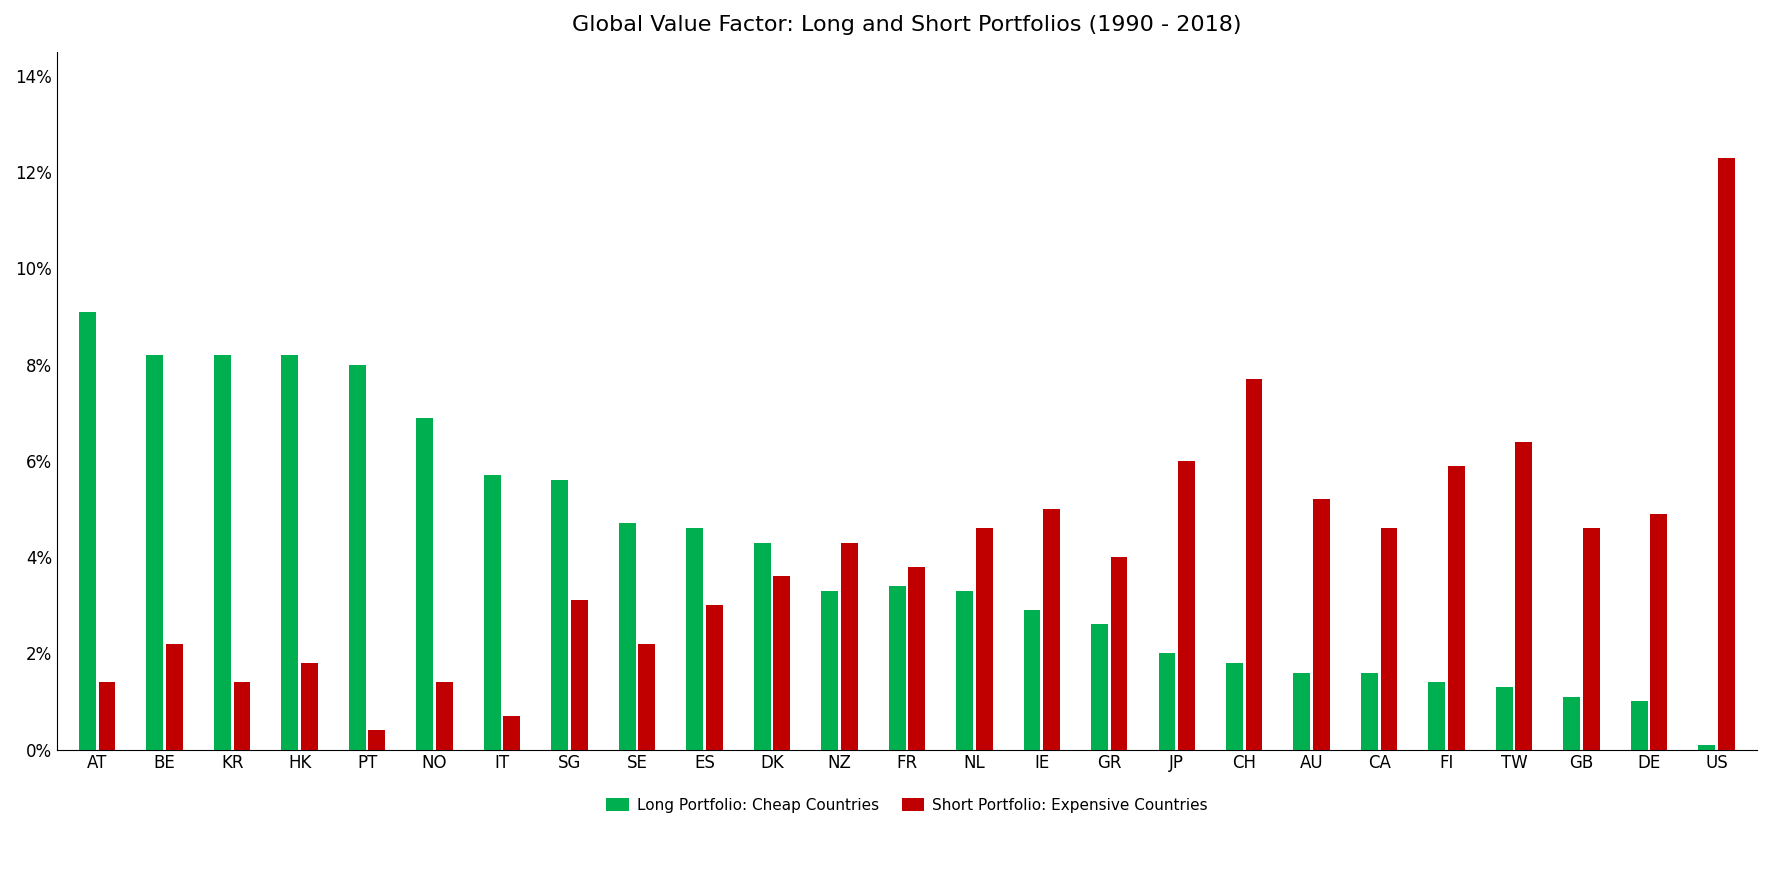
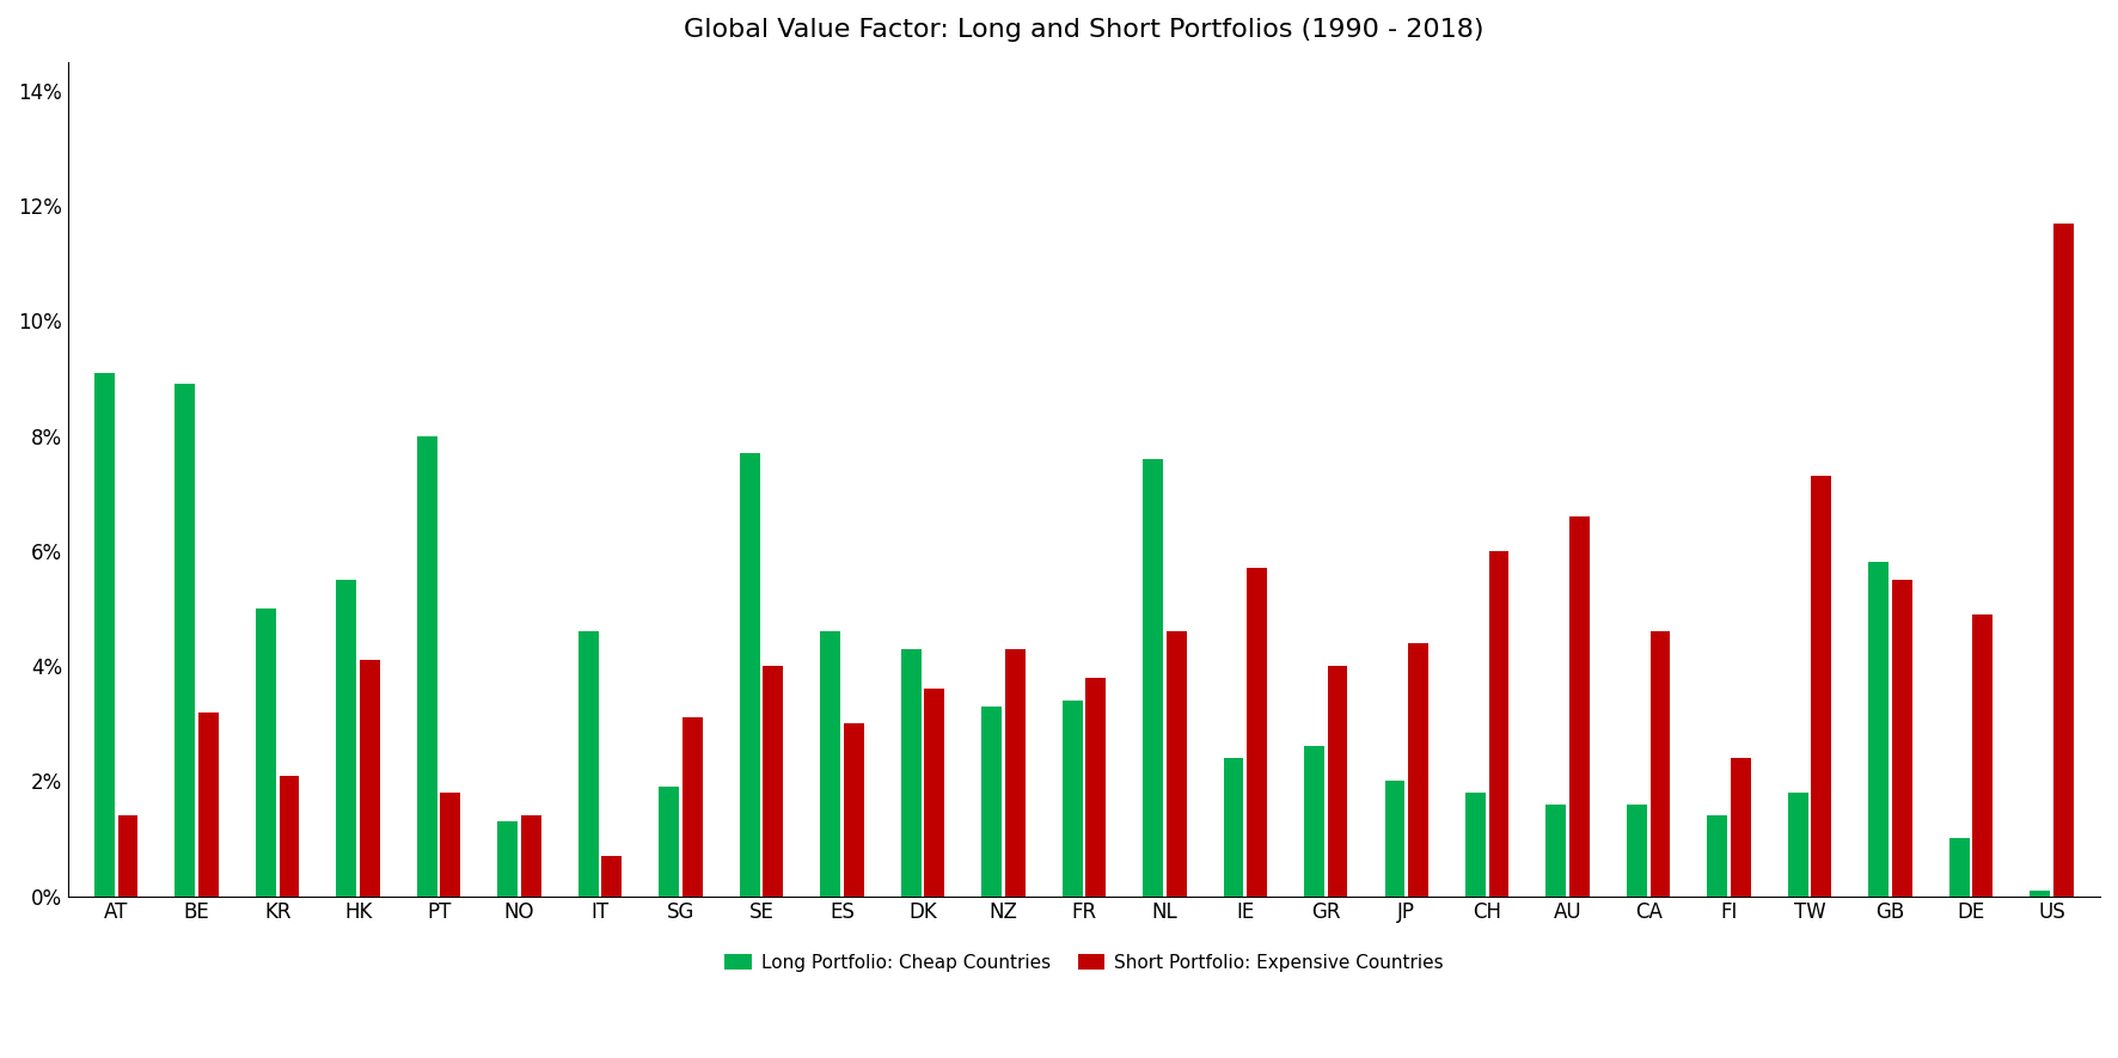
Long Portfolio: Cheap Countries/BE: 8.2% -> 8.9%
Short Portfolio: Expensive Countries/BE: 2.2% -> 3.2%
Long Portfolio: Cheap Countries/KR: 8.2% -> 5.0%
Short Portfolio: Expensive Countries/KR: 1.4% -> 2.1%
Long Portfolio: Cheap Countries/HK: 8.2% -> 5.5%
Short Portfolio: Expensive Countries/HK: 1.8% -> 4.1%
Short Portfolio: Expensive Countries/PT: 0.4% -> 1.8%
Long Portfolio: Cheap Countries/NO: 6.9% -> 1.3%
Long Portfolio: Cheap Countries/IT: 5.7% -> 4.6%
Long Portfolio: Cheap Countries/SG: 5.6% -> 1.9%
Long Portfolio: Cheap Countries/SE: 4.7% -> 7.7%
Short Portfolio: Expensive Countries/SE: 2.2% -> 4.0%
Long Portfolio: Cheap Countries/NL: 3.3% -> 7.6%
Long Portfolio: Cheap Countries/IE: 2.9% -> 2.4%
Short Portfolio: Expensive Countries/IE: 5.0% -> 5.7%
Short Portfolio: Expensive Countries/JP: 6.0% -> 4.4%
Short Portfolio: Expensive Countries/CH: 7.7% -> 6.0%
Short Portfolio: Expensive Countries/AU: 5.2% -> 6.6%
Short Portfolio: Expensive Countries/FI: 5.9% -> 2.4%
Long Portfolio: Cheap Countries/TW: 1.3% -> 1.8%
Short Portfolio: Expensive Countries/TW: 6.4% -> 7.3%
Long Portfolio: Cheap Countries/GB: 1.1% -> 5.8%
Short Portfolio: Expensive Countries/GB: 4.6% -> 5.5%
Short Portfolio: Expensive Countries/US: 12.3% -> 11.7%
